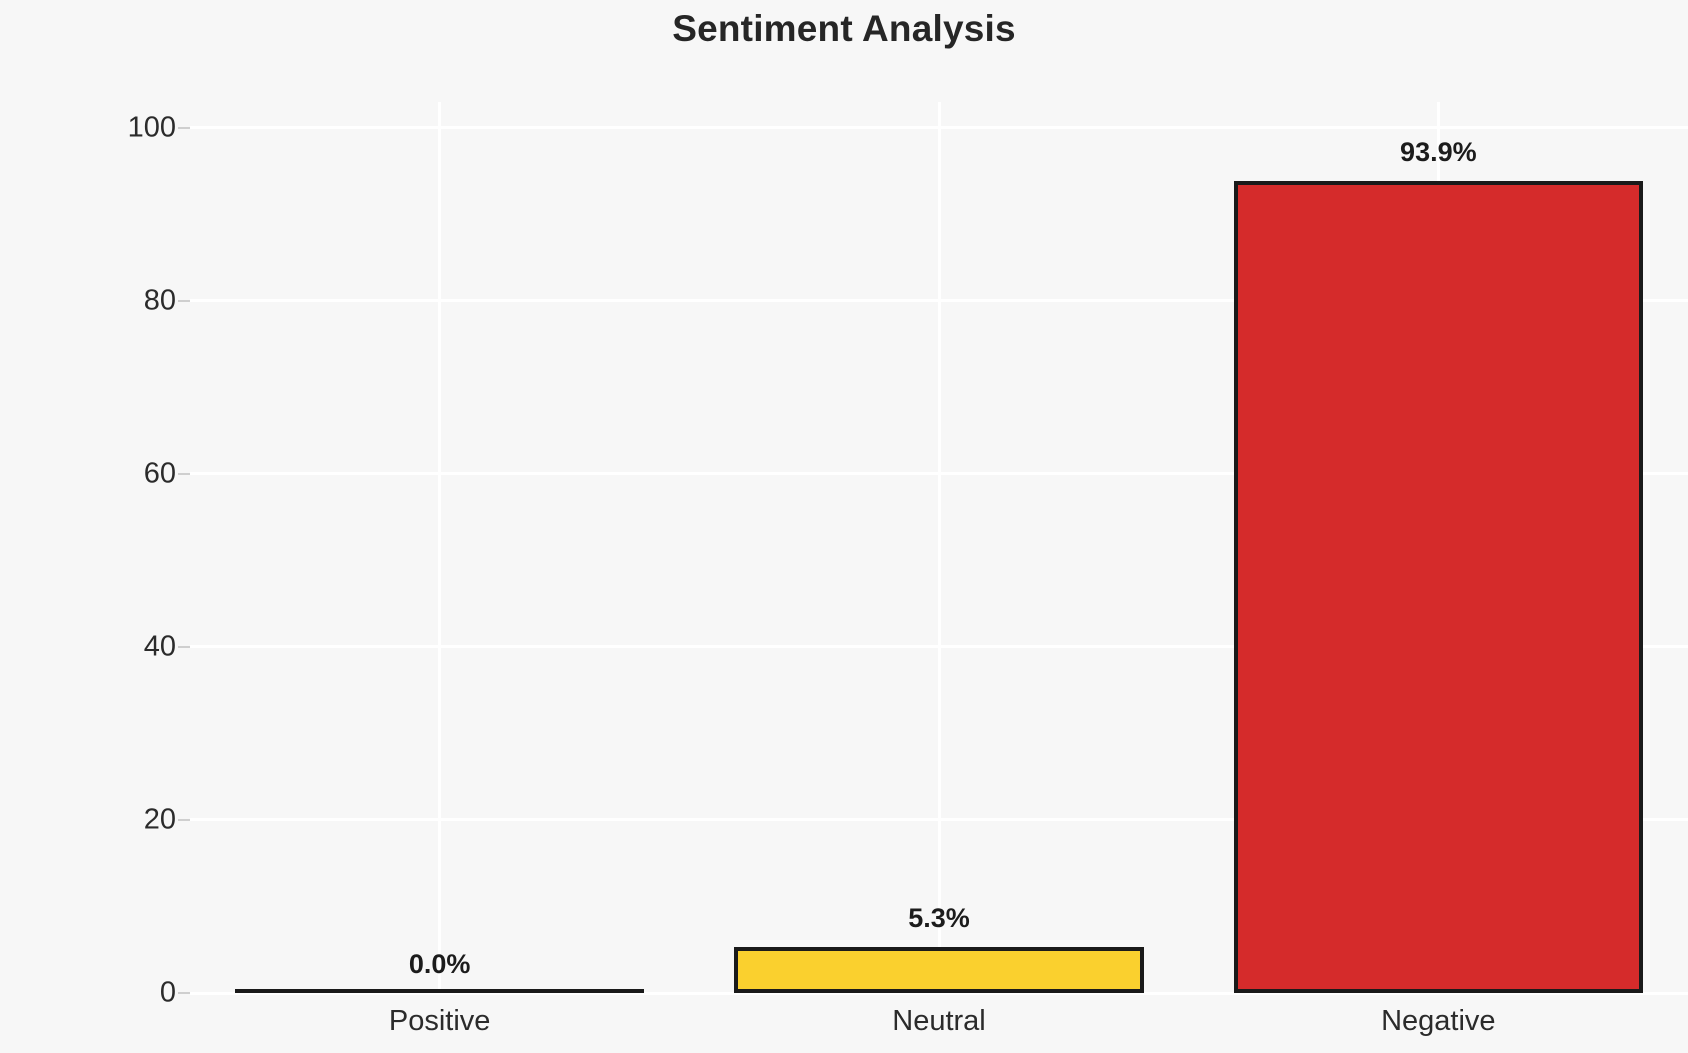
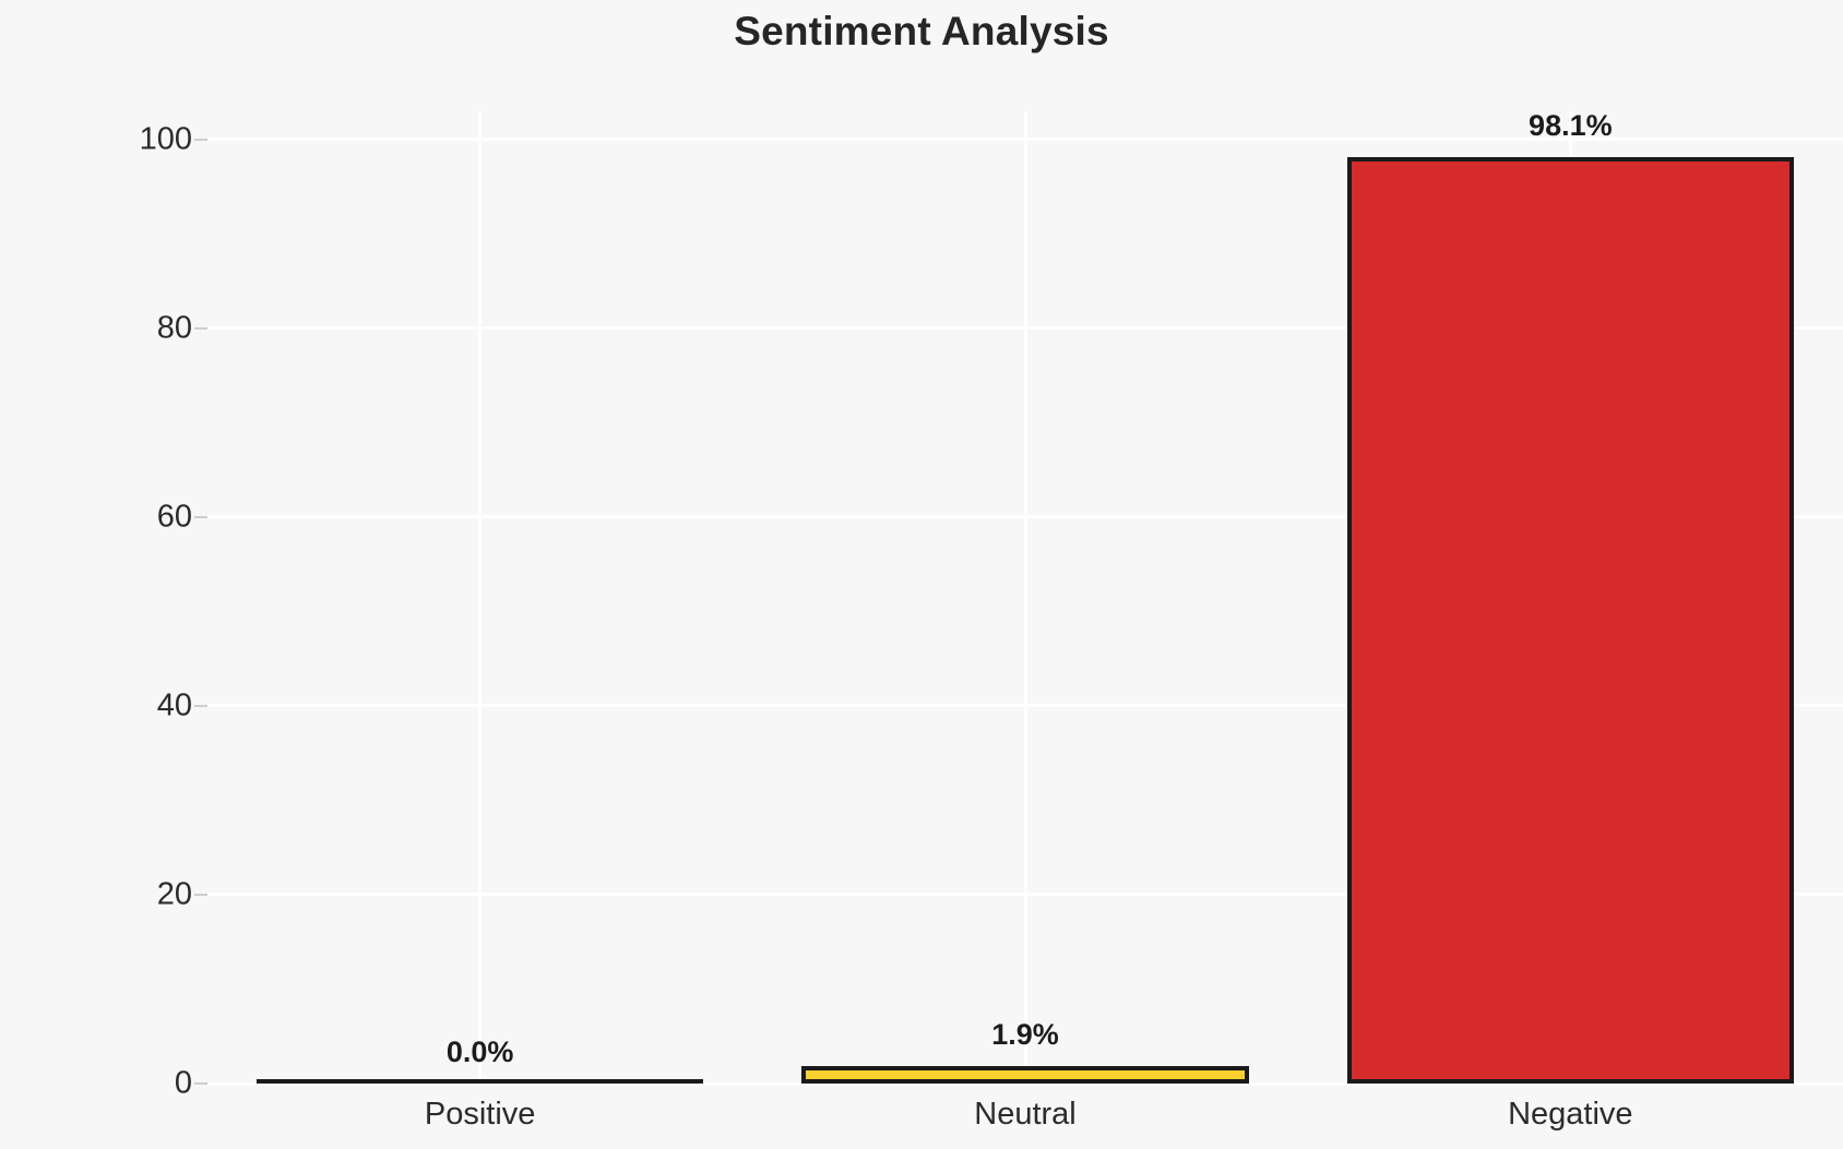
Neutral: 5.3% -> 1.9%
Negative: 93.9% -> 98.1%
